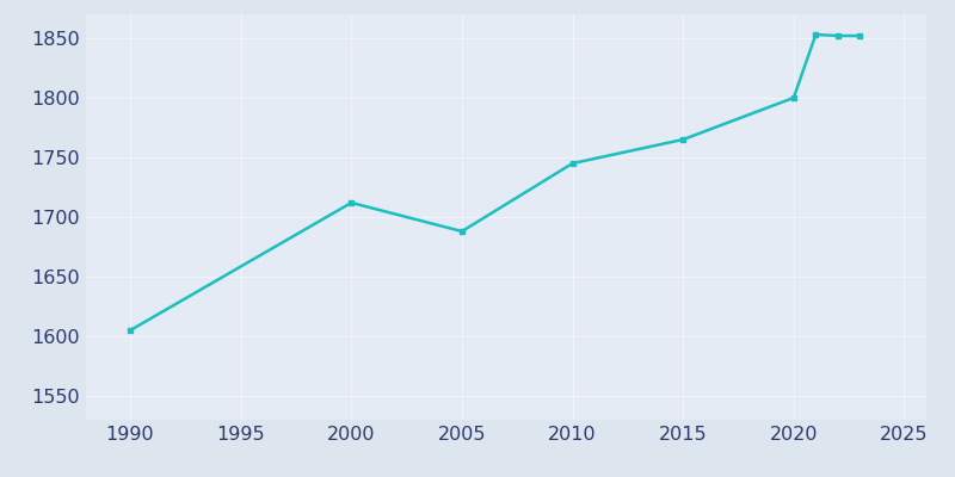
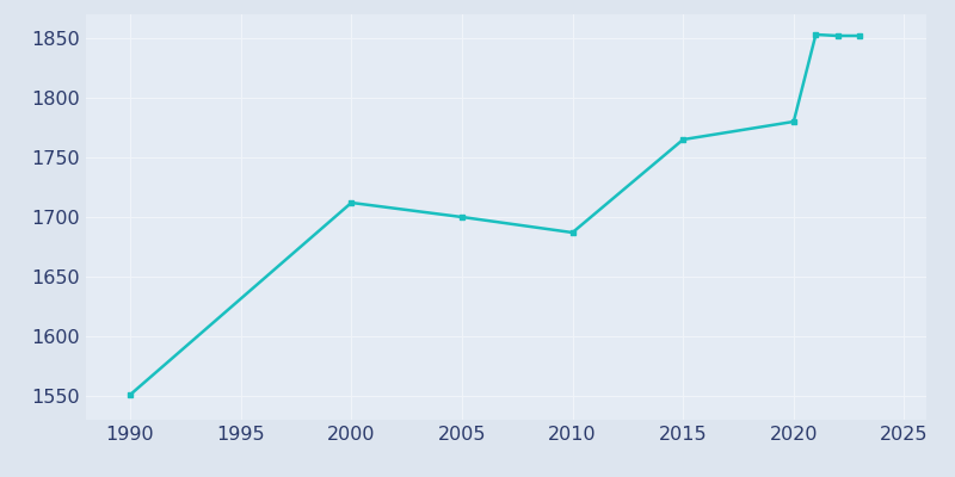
1990: 1605 -> 1551
2005: 1688 -> 1700
2010: 1745 -> 1687
2020: 1800 -> 1780
